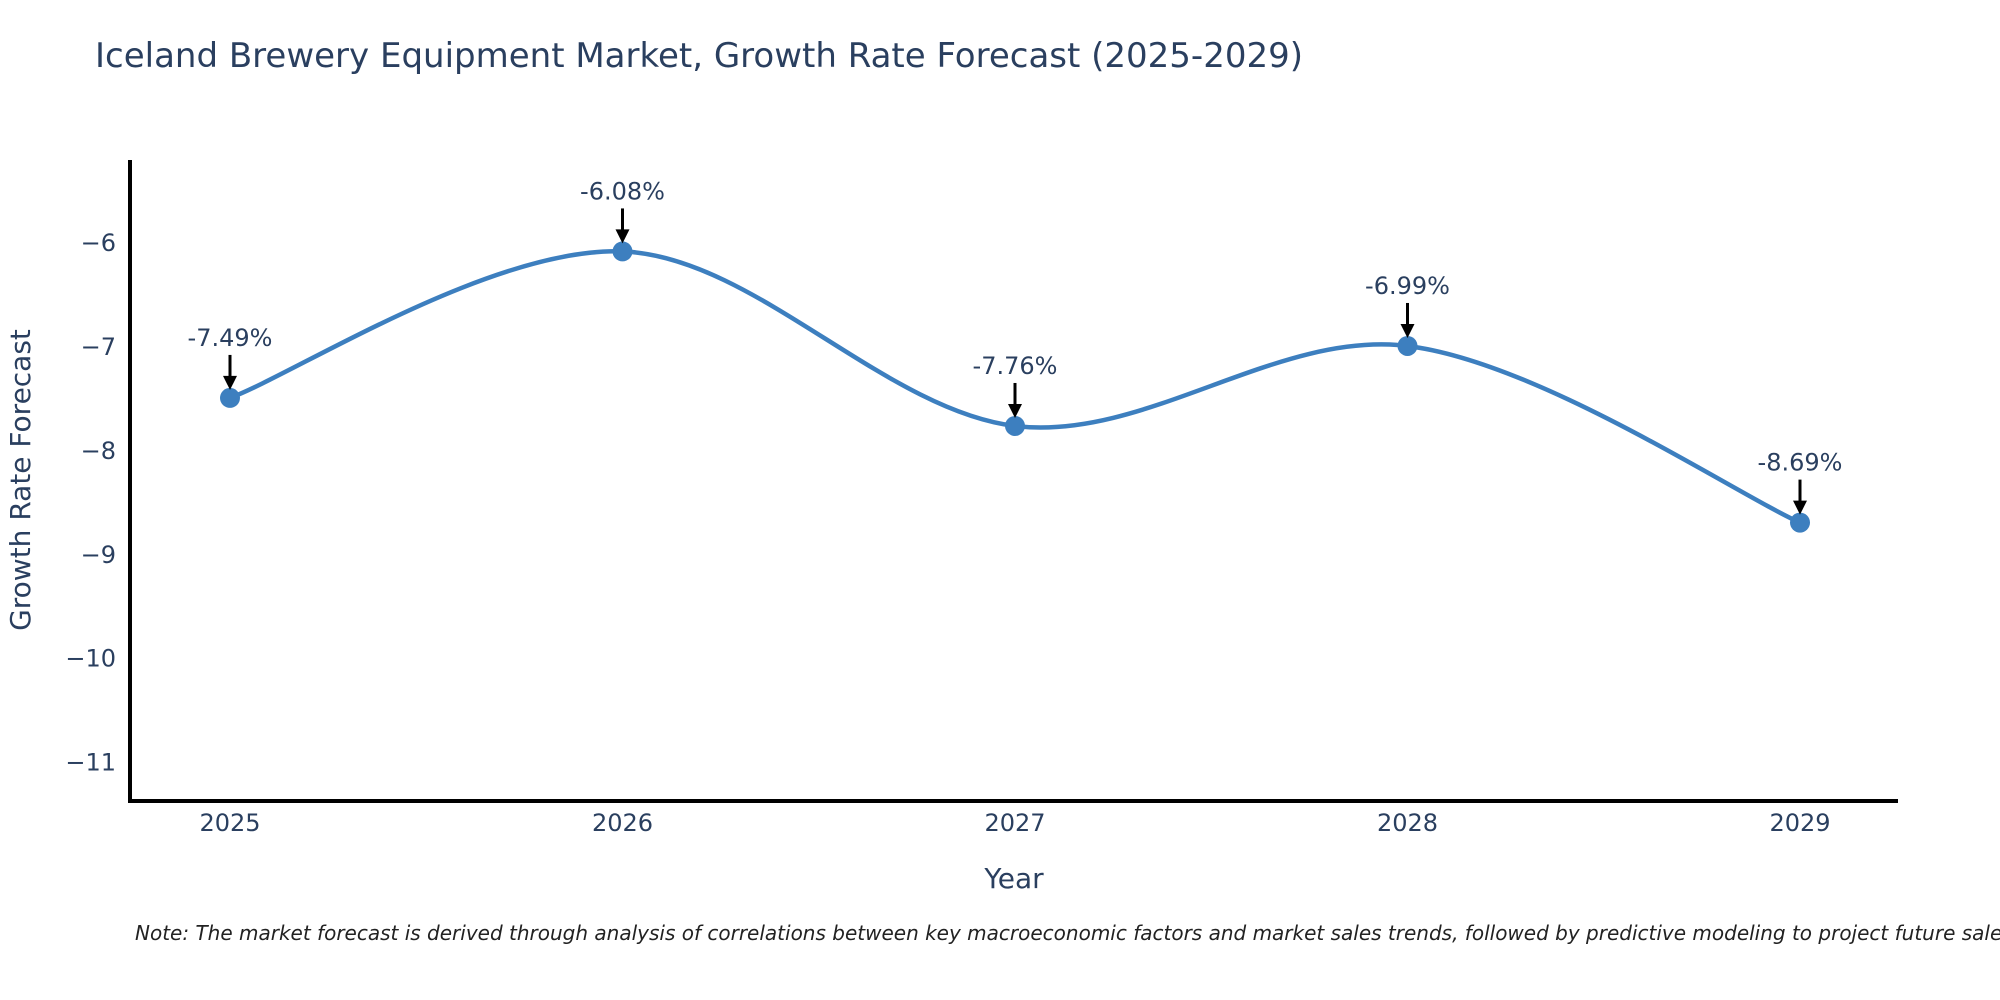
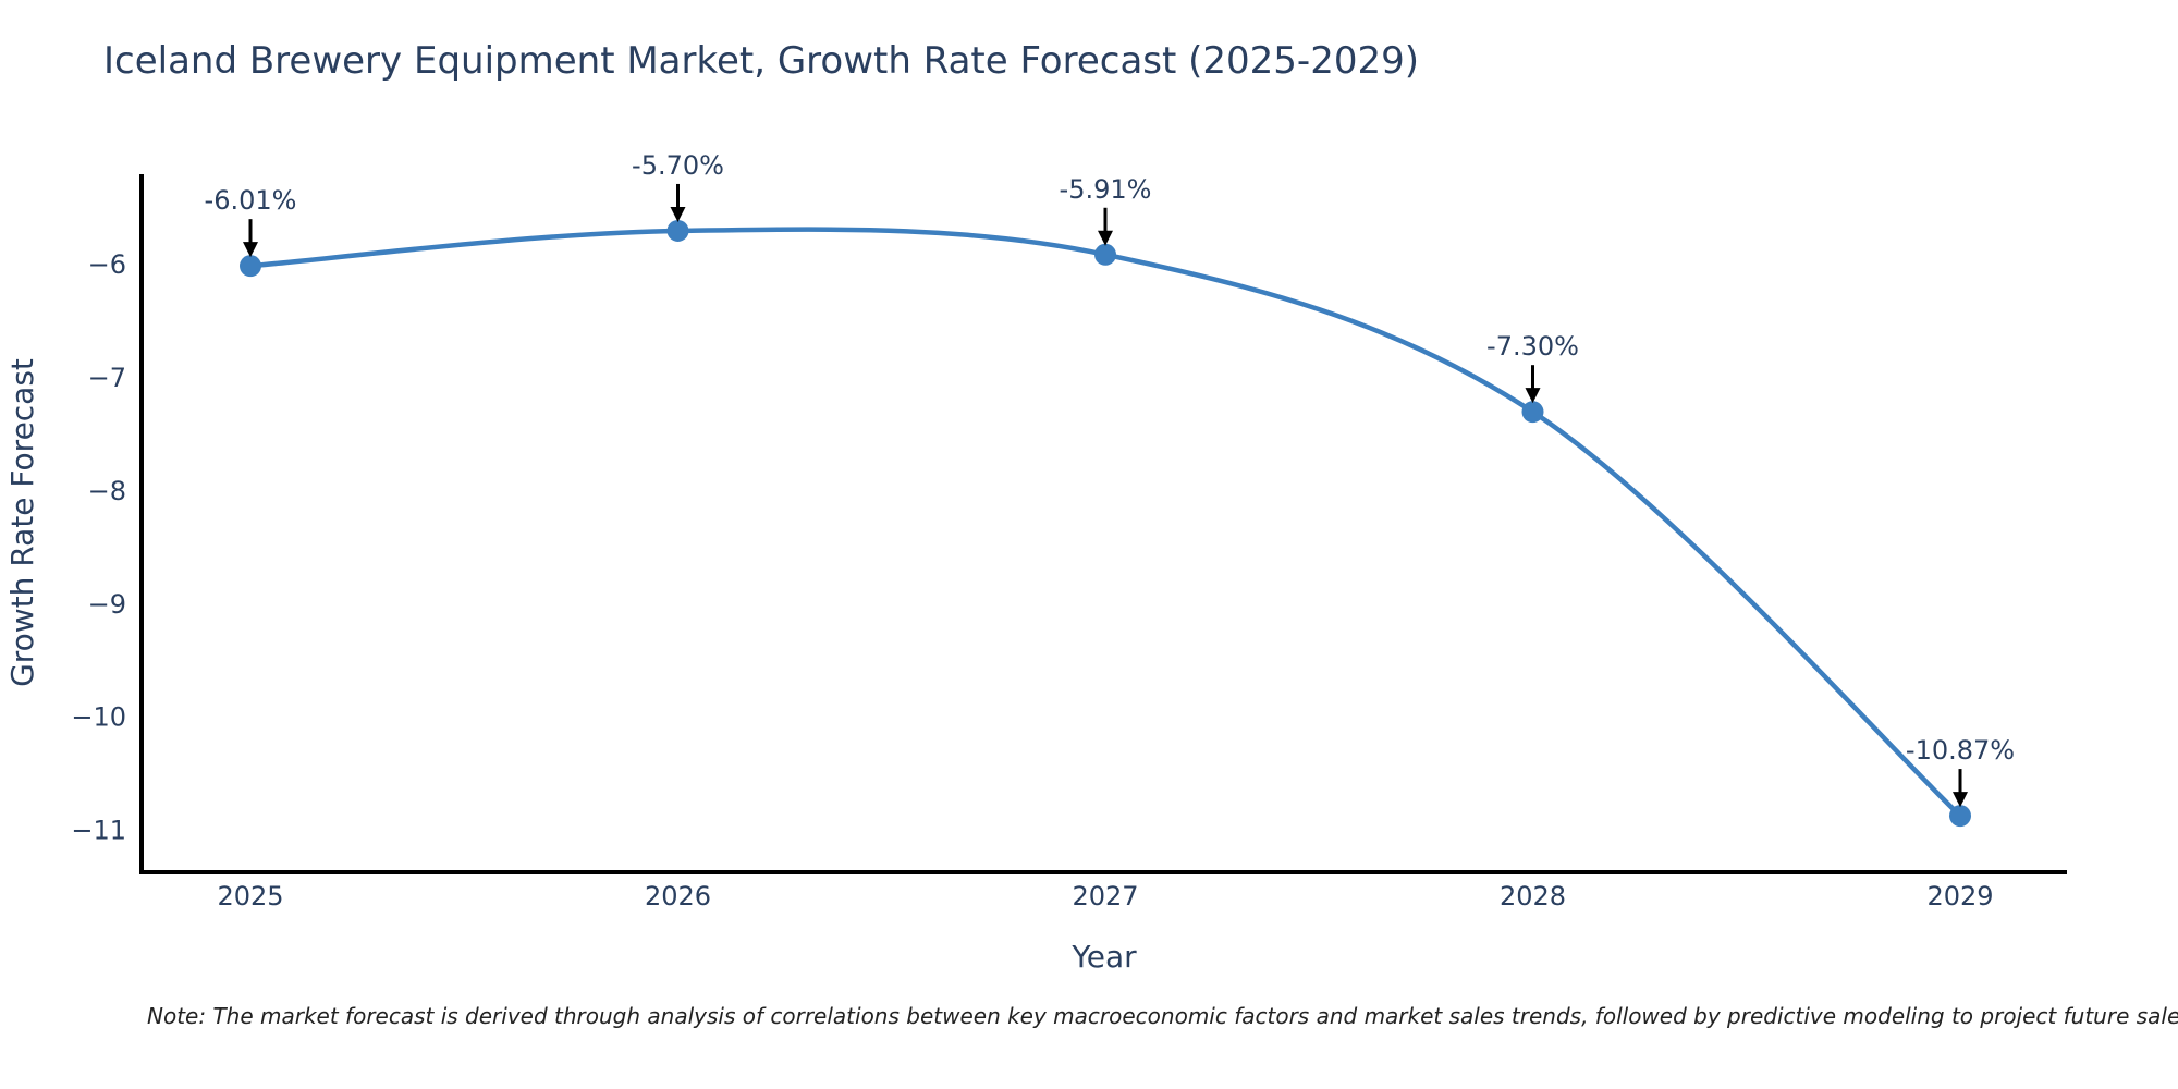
2025: -7.49% -> -6.01%
2026: -6.08% -> -5.70%
2027: -7.76% -> -5.91%
2028: -6.99% -> -7.30%
2029: -8.69% -> -10.87%
